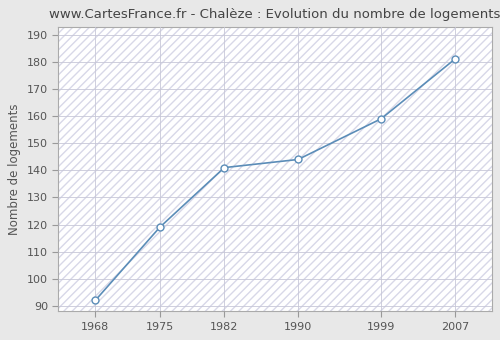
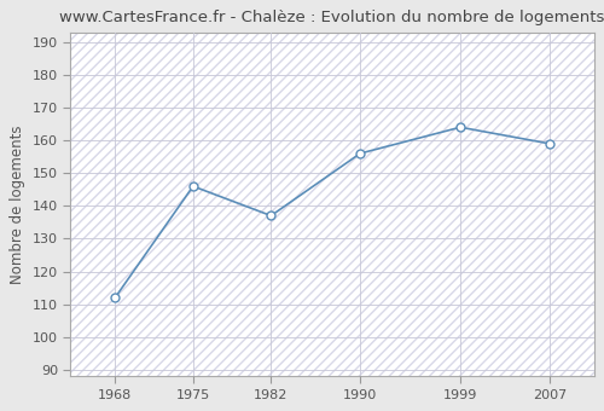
1968: 92 -> 112
1975: 119 -> 146
1982: 141 -> 137
1990: 144 -> 156
1999: 159 -> 164
2007: 181 -> 159
